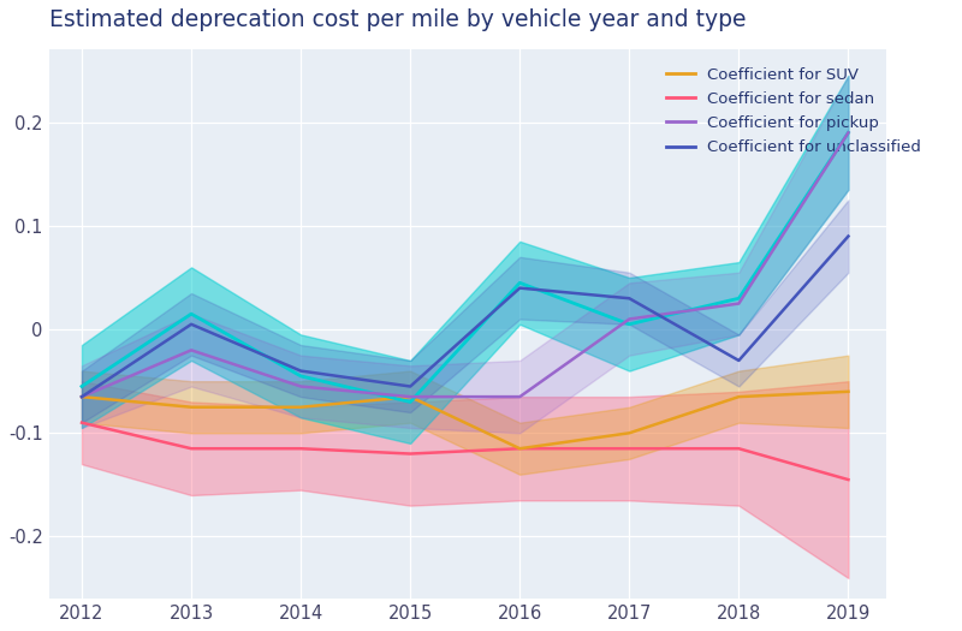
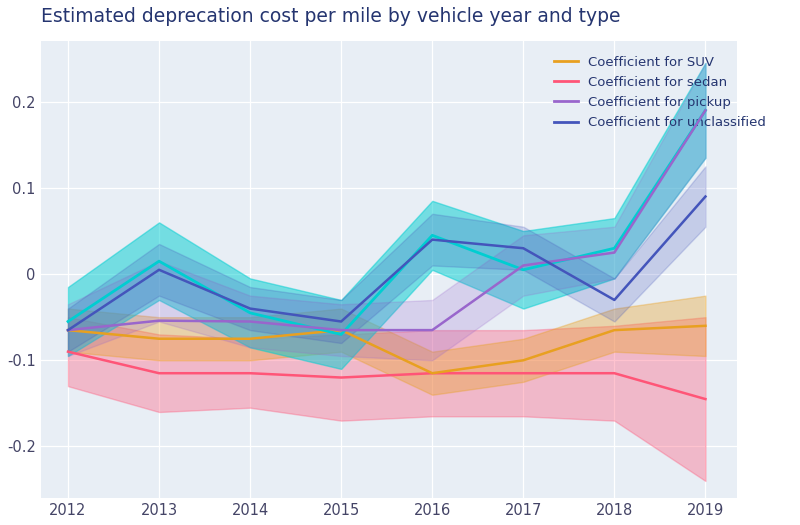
Coefficient for pickup/2013: -0.020 -> -0.054
